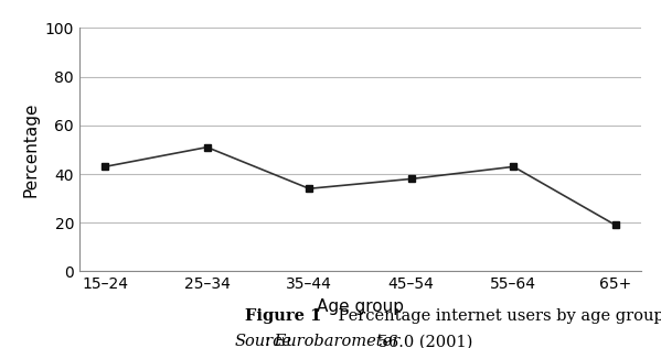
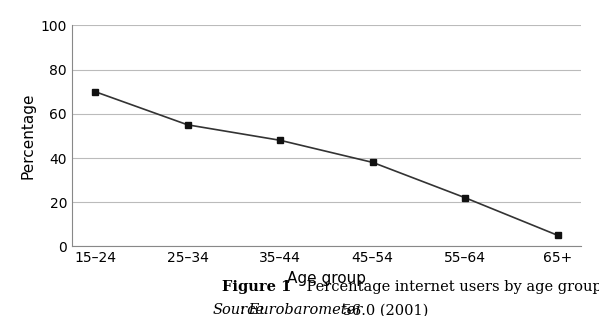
15–24: 43 -> 70
25–34: 51 -> 55
35–44: 34 -> 48
55–64: 43 -> 22
65+: 19 -> 5
